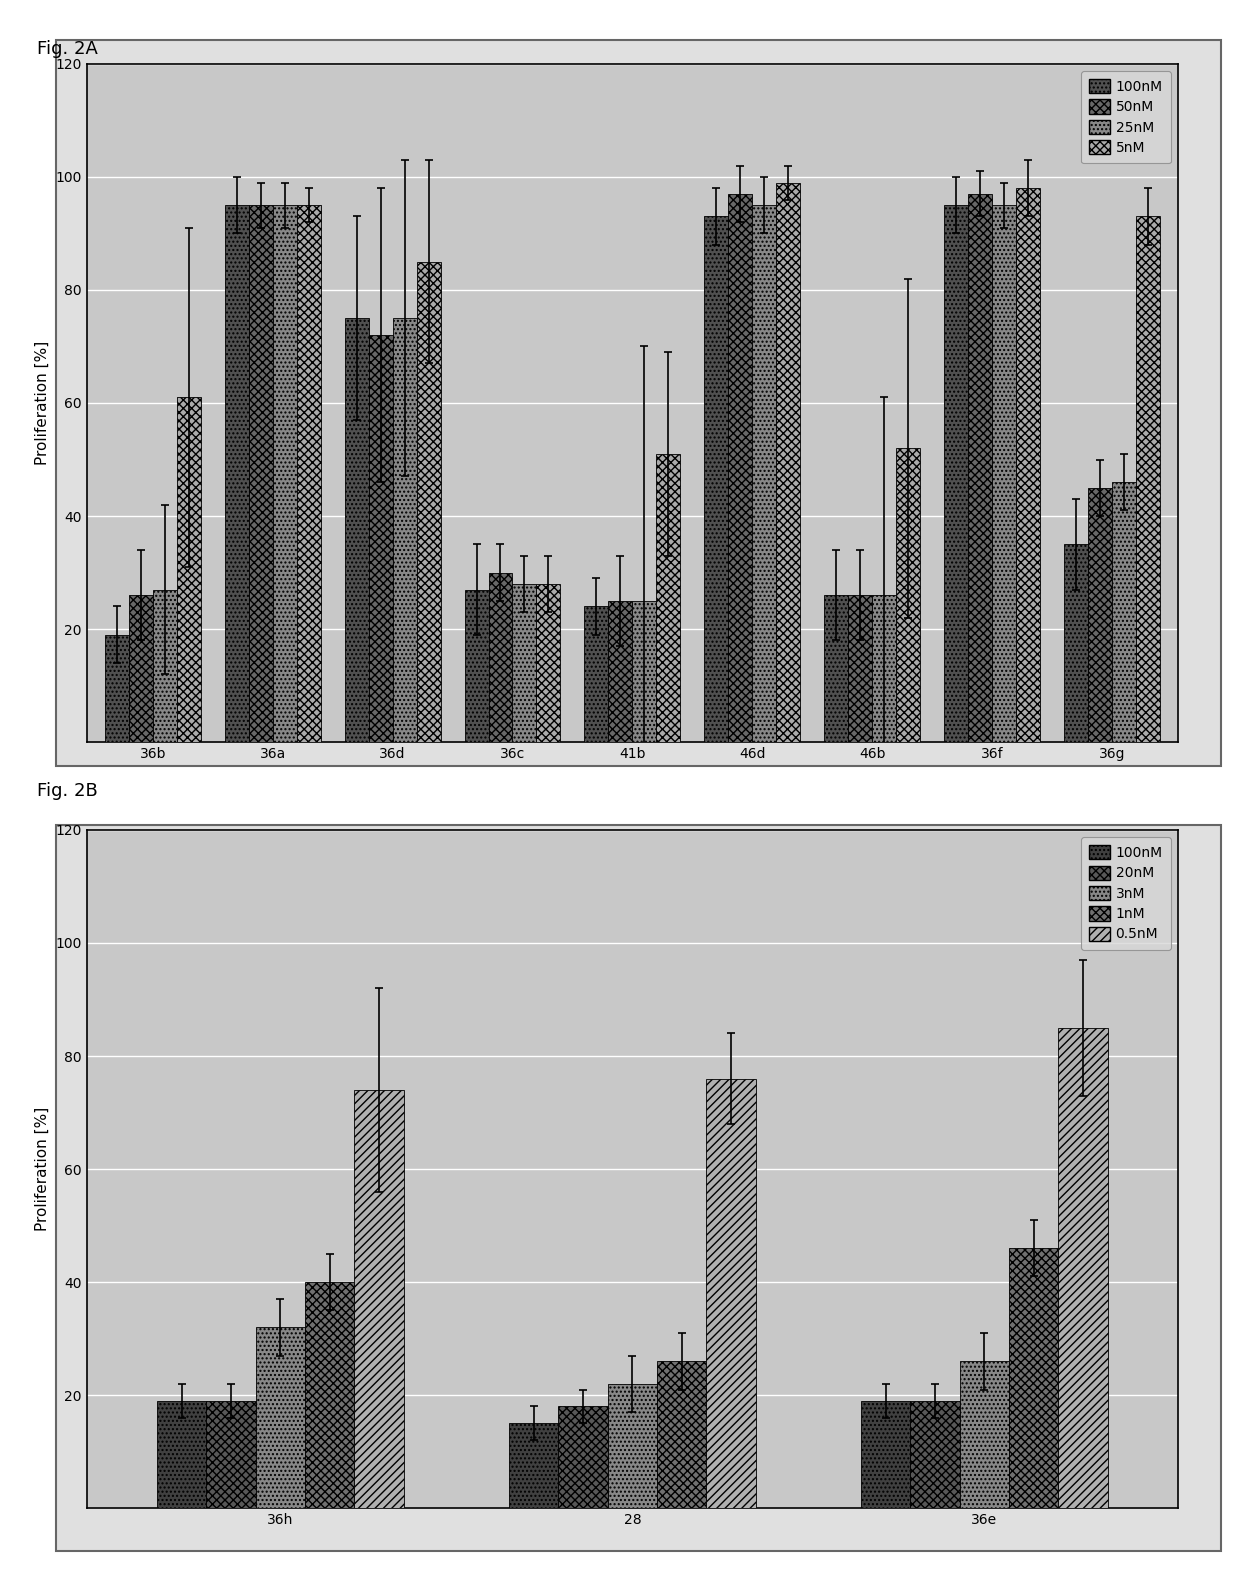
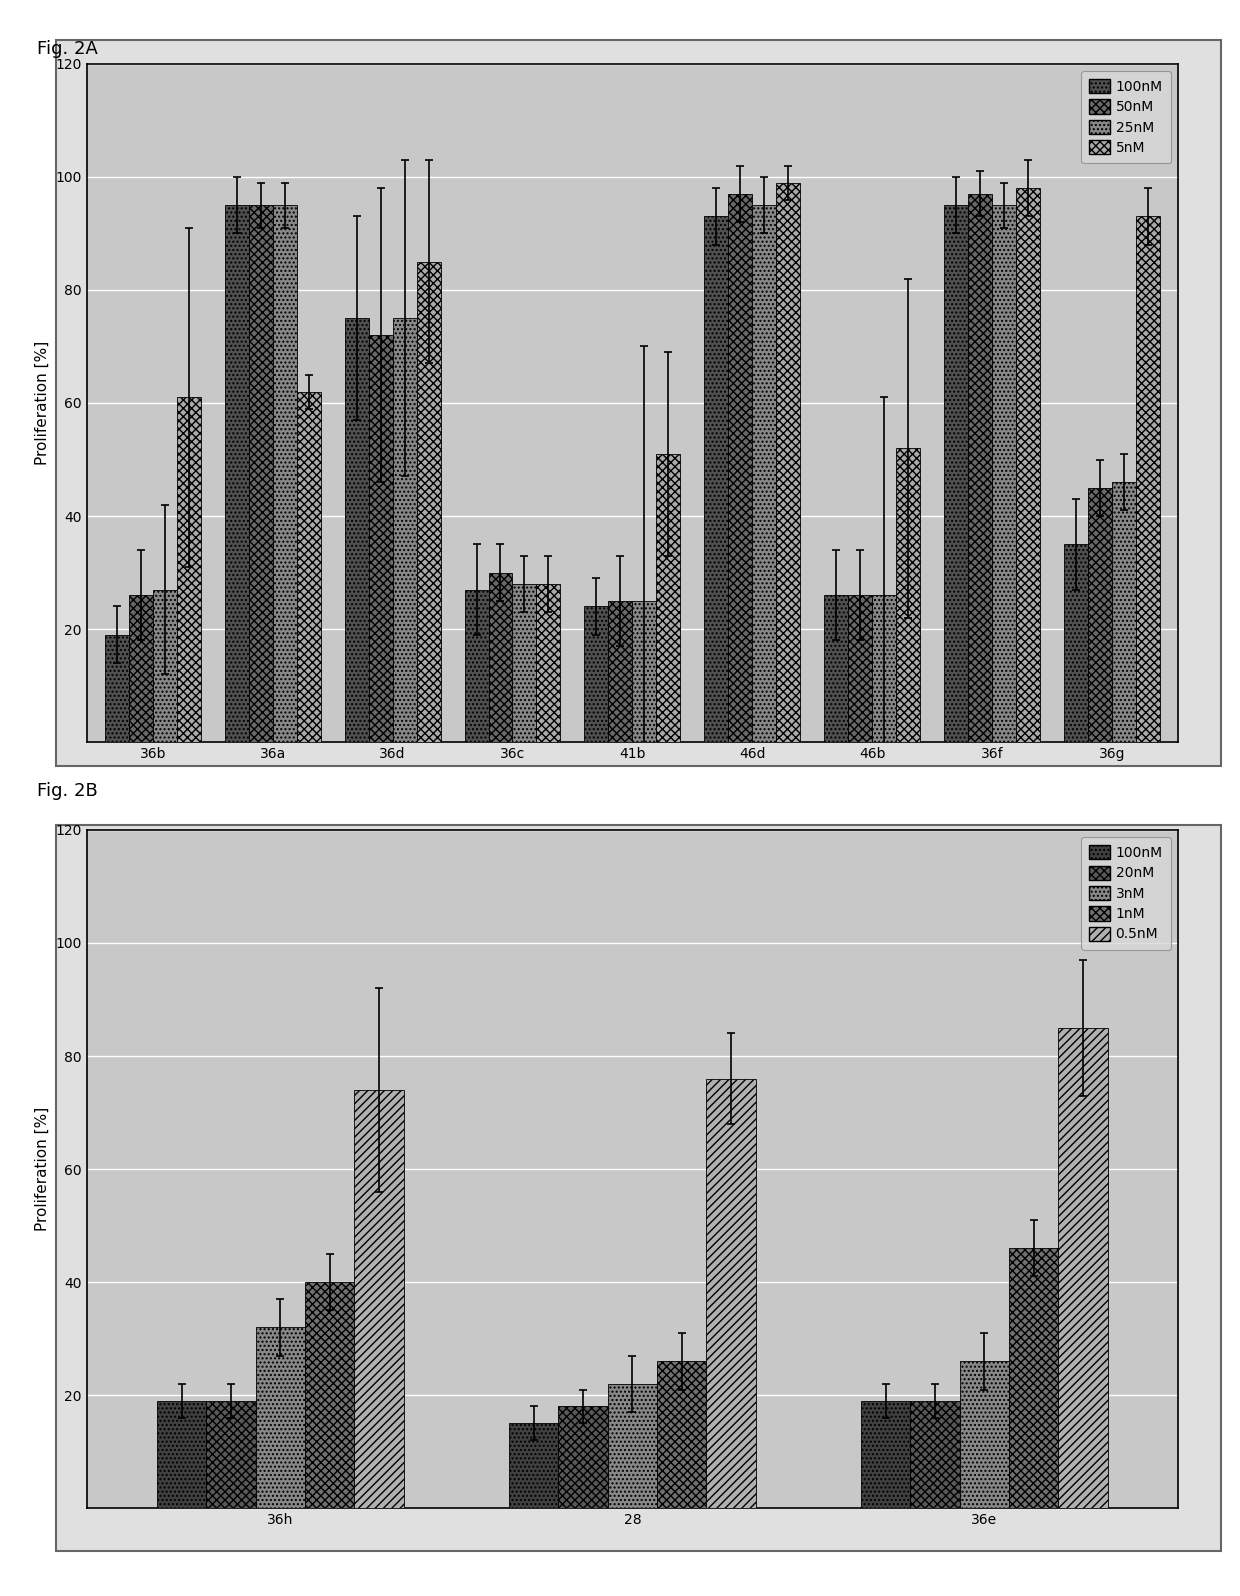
5nM/36a: 95 -> 62
